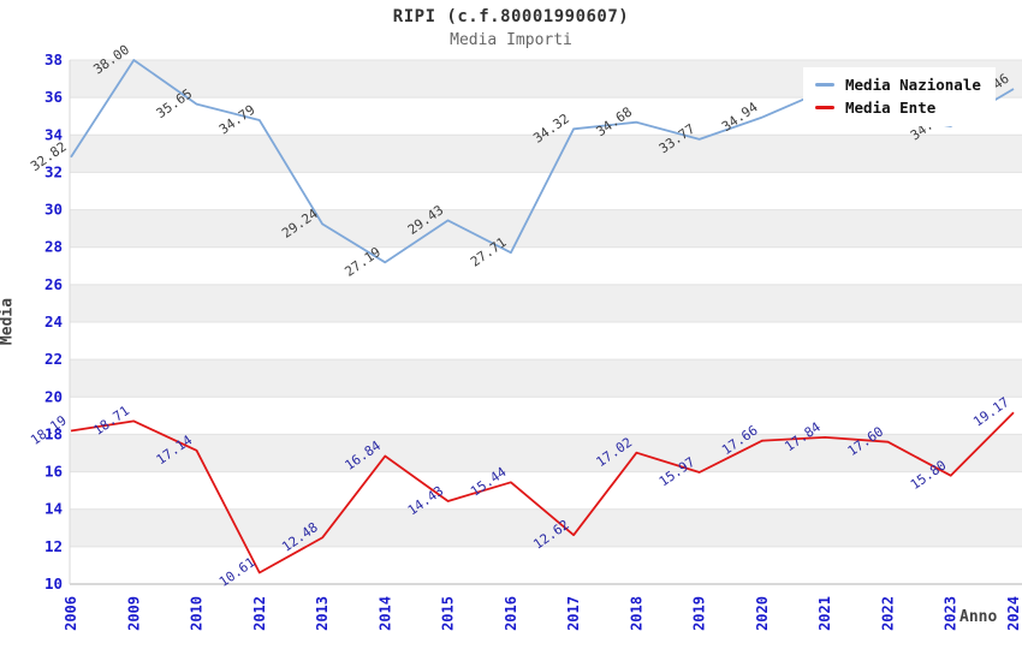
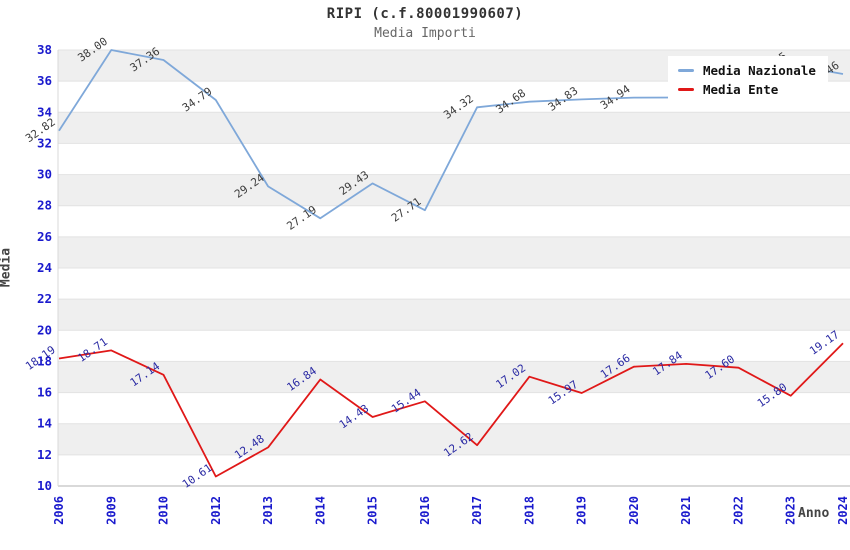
Media Nazionale/2010: 35.65 -> 37.36
Media Nazionale/2019: 33.77 -> 34.83
Media Nazionale/2021: 36.4 -> 35.0
Media Nazionale/2023: 34.47 -> 37.05
